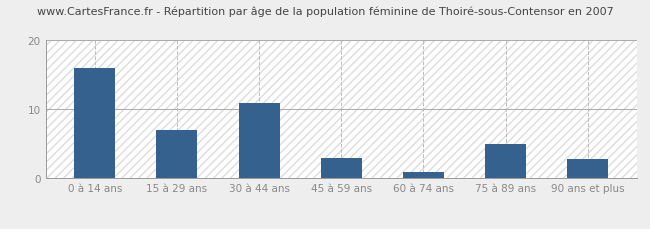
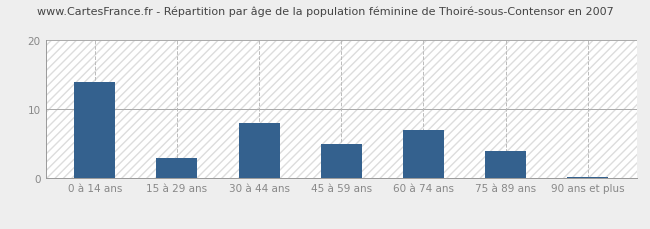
0 à 14 ans: 16.0 -> 14.0
15 à 29 ans: 7.0 -> 3.0
30 à 44 ans: 11.0 -> 8.0
45 à 59 ans: 3.0 -> 5.0
60 à 74 ans: 1.0 -> 7.0
75 à 89 ans: 5.0 -> 4.0
90 ans et plus: 2.8 -> 0.2
